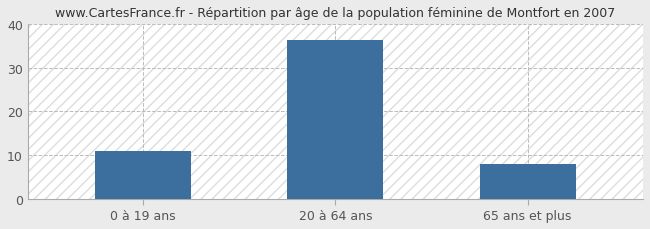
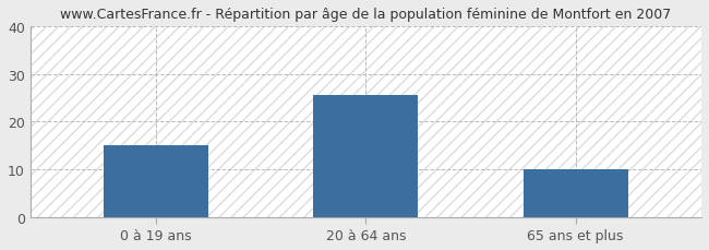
0 à 19 ans: 11.0 -> 15.0
20 à 64 ans: 36.5 -> 25.5
65 ans et plus: 8.0 -> 10.0
